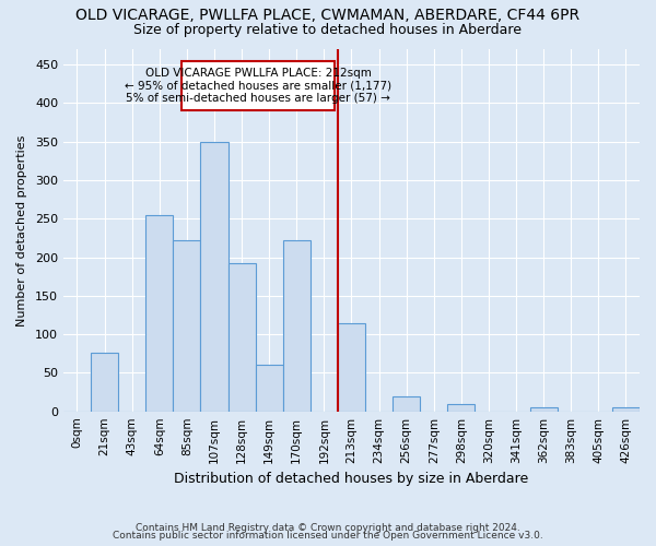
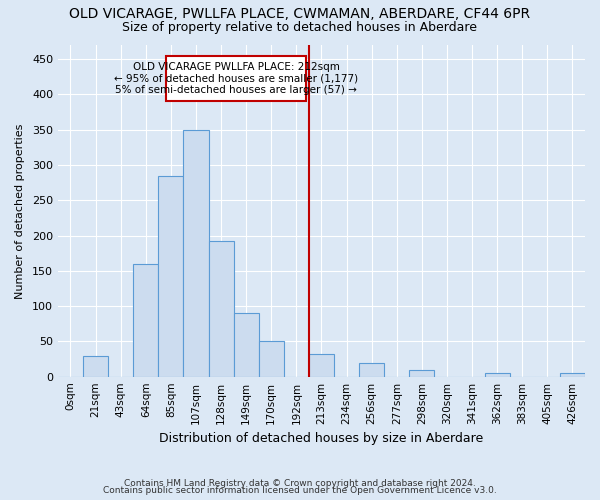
21sqm: 76 -> 30
64sqm: 254 -> 160
85sqm: 222 -> 285
149sqm: 60 -> 90
170sqm: 222 -> 50
213sqm: 114 -> 32
